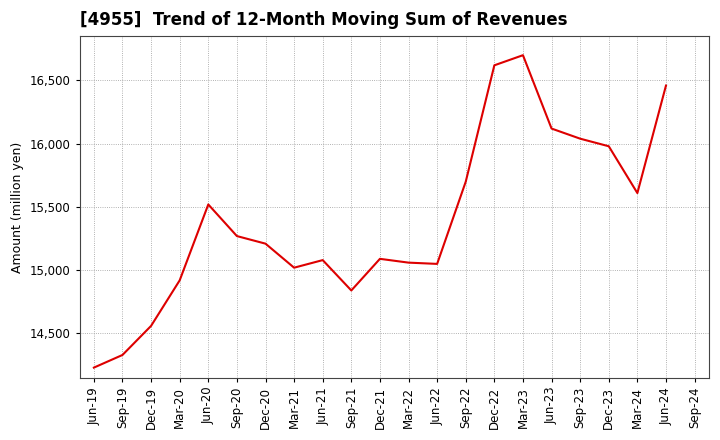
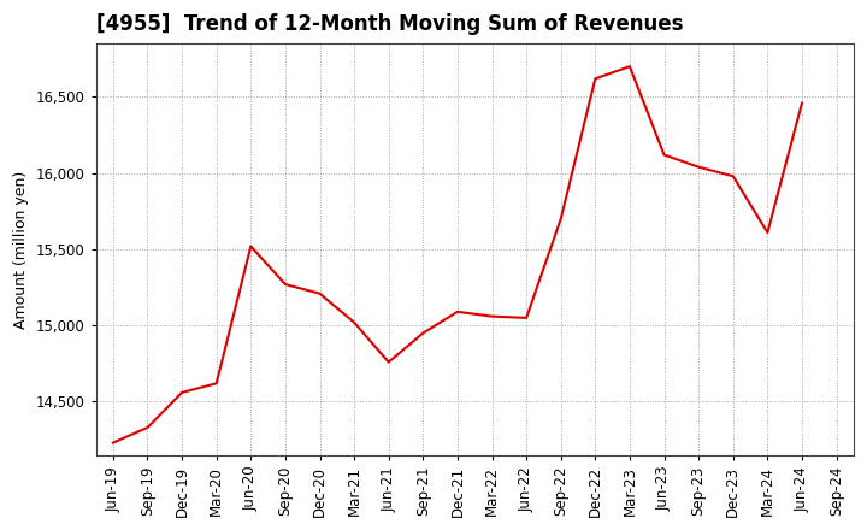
Mar-20: 14,920 -> 14,620
Jun-21: 15,080 -> 14,760
Sep-21: 14,840 -> 14,950
